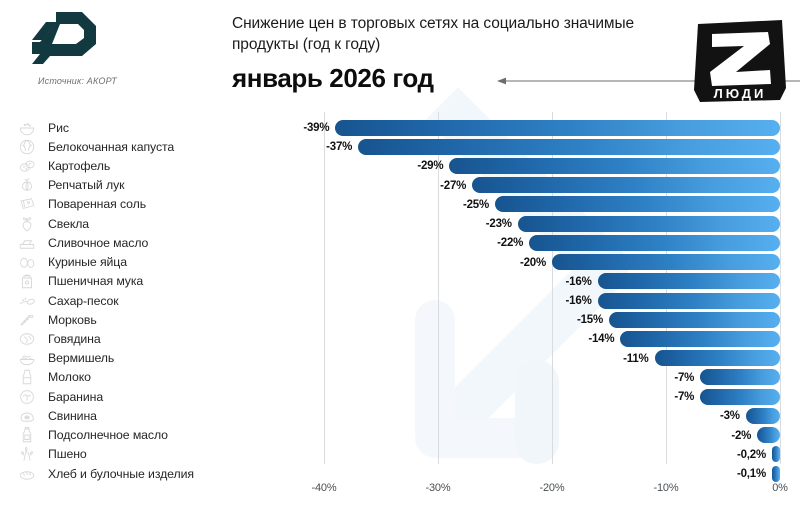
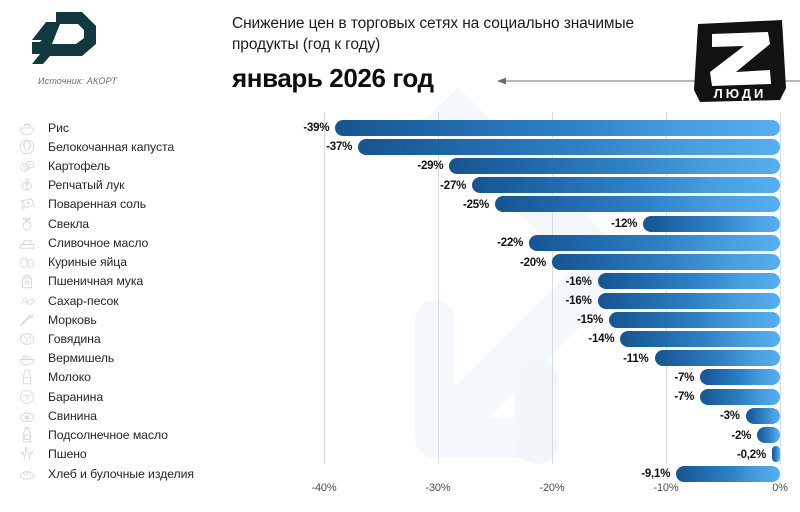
Свекла: -23% -> -12%
Хлеб и булочные изделия: -0,1% -> -9,1%
